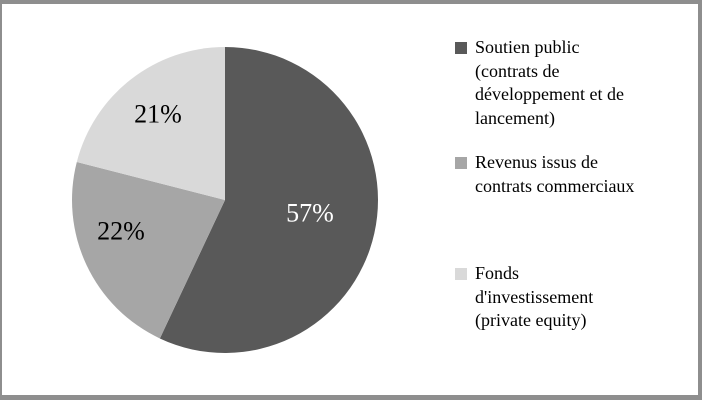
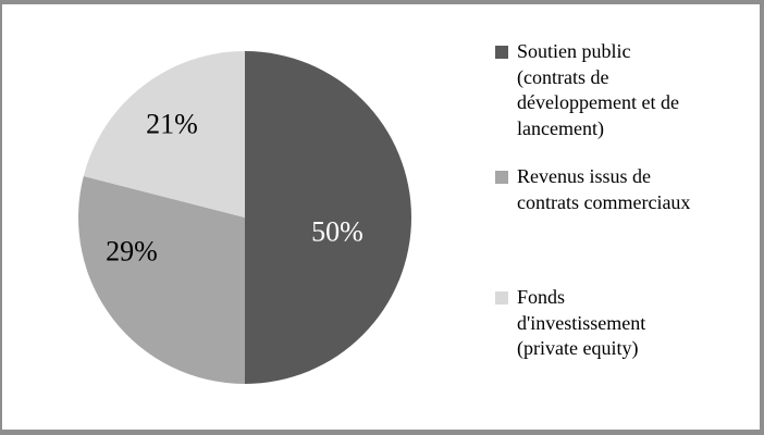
Soutien public (contrats de développement et de lancement): 57% -> 50%
Revenus issus de contrats commerciaux: 22% -> 29%
